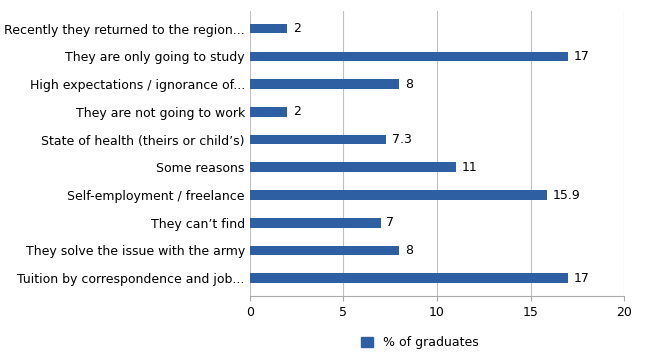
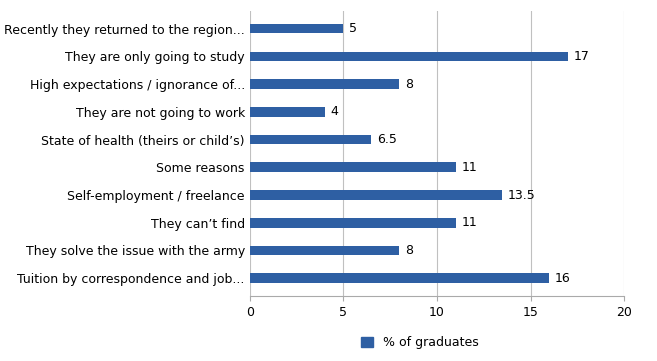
Recently they returned to the region...: 2 -> 5
They are not going to work: 2 -> 4
State of health (theirs or child’s): 7.3 -> 6.5
Self-employment / freelance: 15.9 -> 13.5
They can’t find: 7 -> 11
Tuition by correspondence and job...: 17 -> 16
